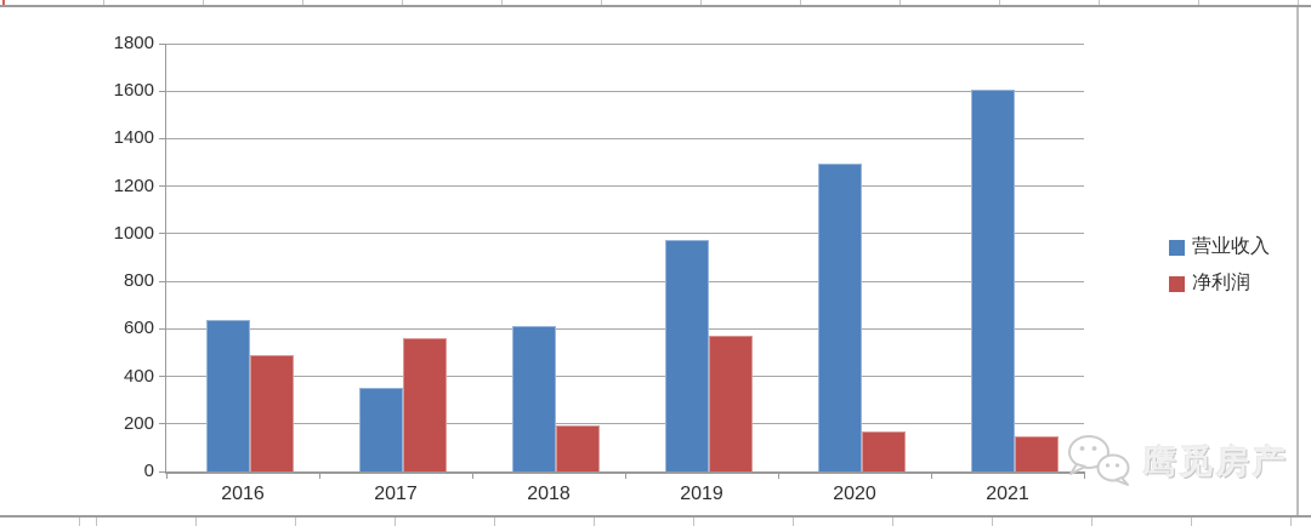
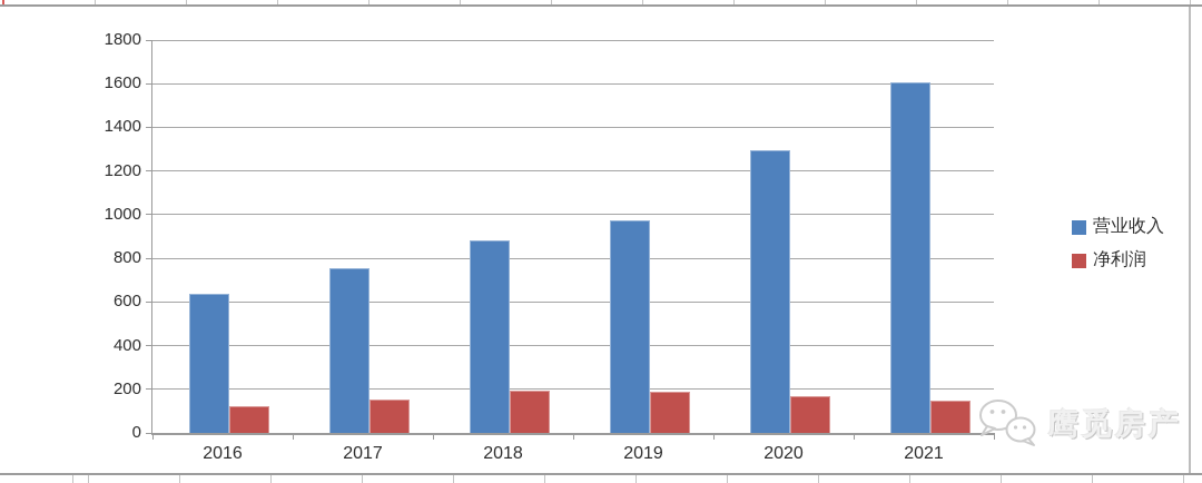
净利润/2016: 490 -> 120
营业收入/2017: 350 -> 760
净利润/2017: 560 -> 150
营业收入/2018: 610 -> 880
净利润/2019: 570 -> 190
